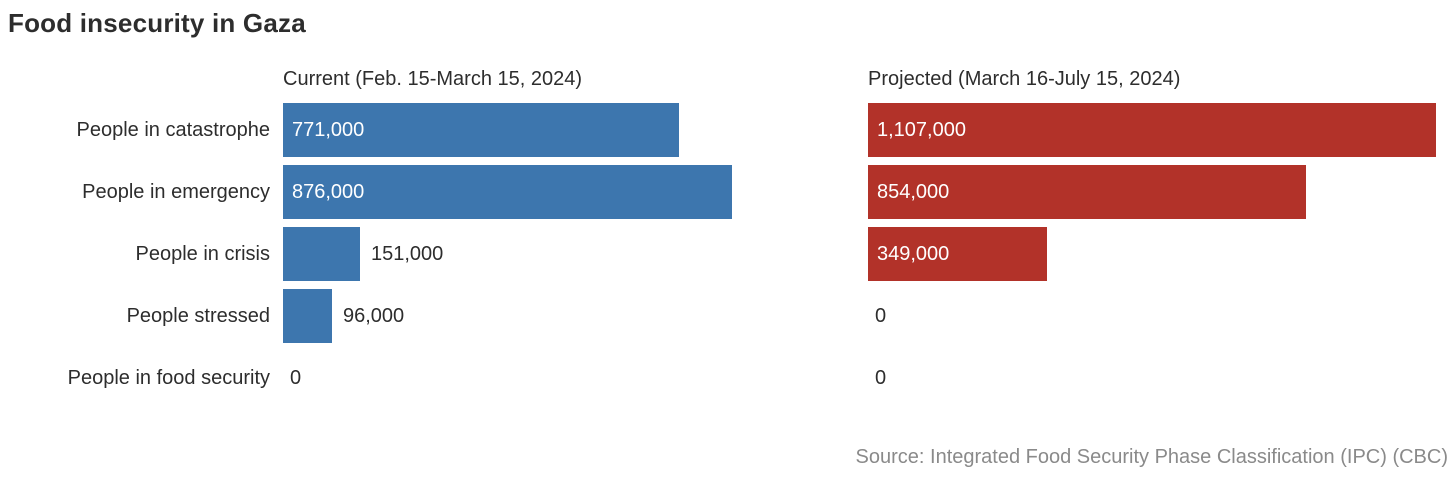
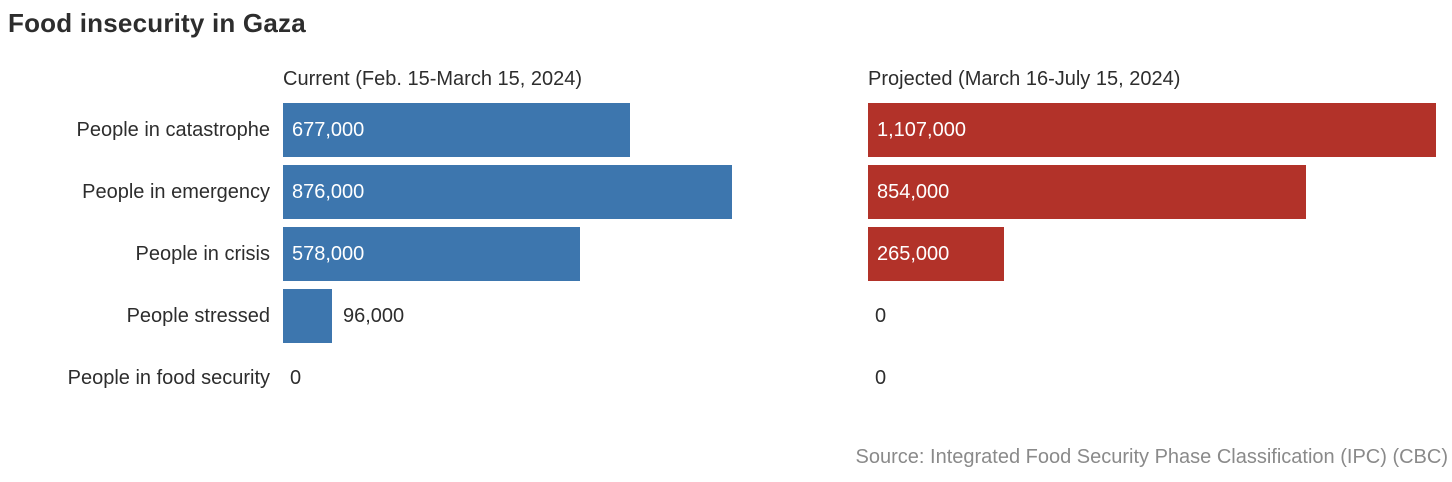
Current (Feb. 15-March 15, 2024)/People in catastrophe: 771,000 -> 677,000
Current (Feb. 15-March 15, 2024)/People in crisis: 151,000 -> 578,000
Projected (March 16-July 15, 2024)/People in crisis: 349,000 -> 265,000
